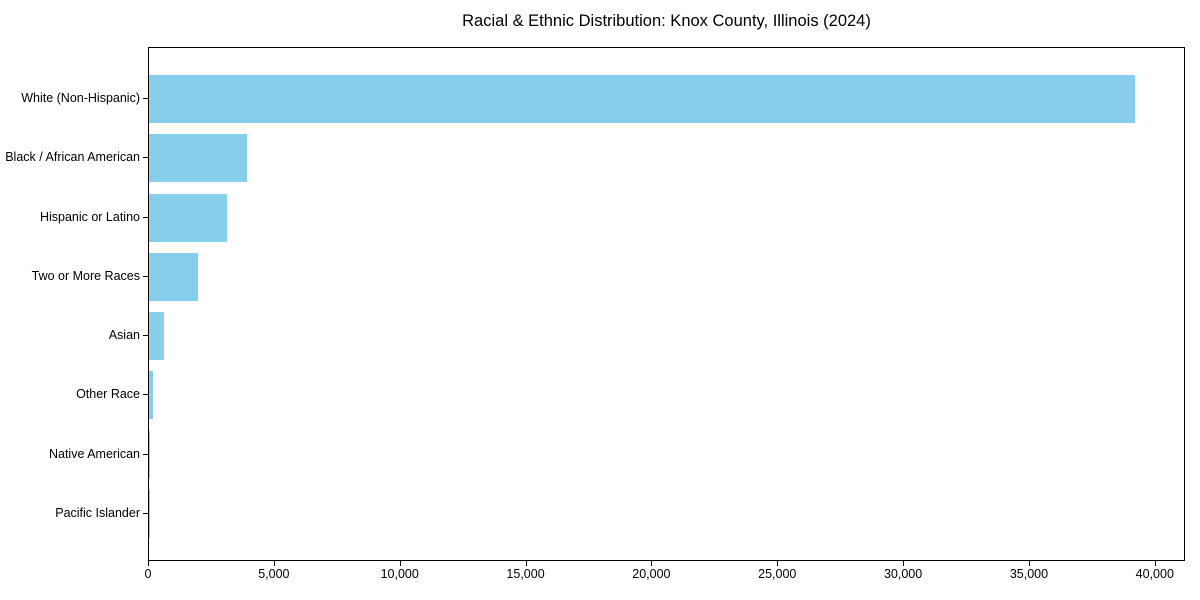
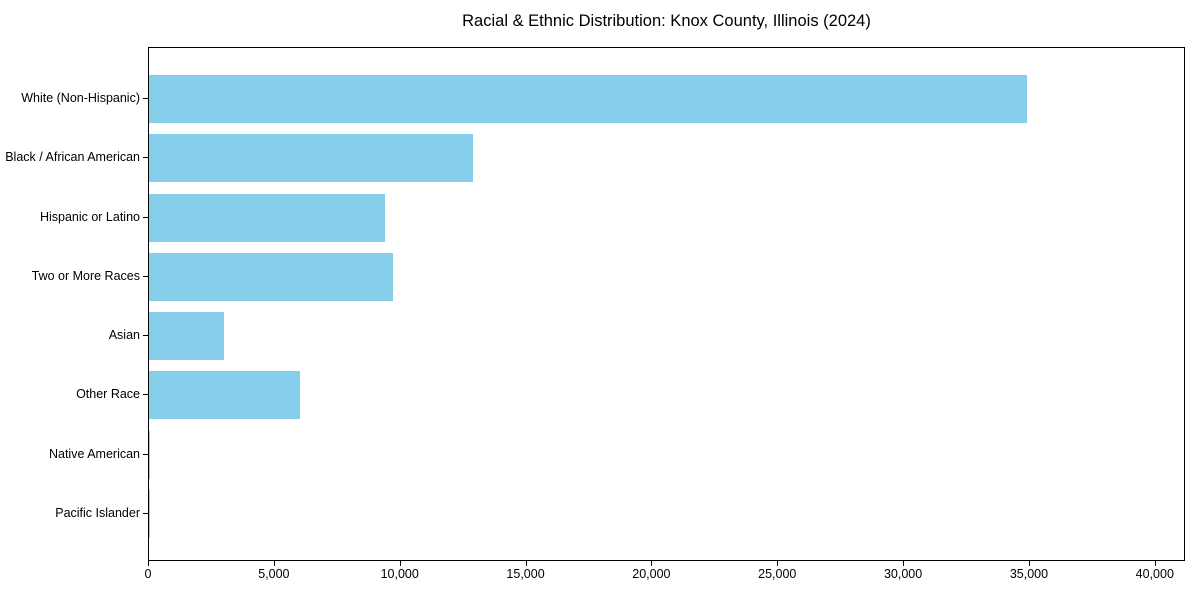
White (Non-Hispanic): 39200 -> 34900
Black / African American: 3900 -> 12900
Hispanic or Latino: 3100 -> 9400
Two or More Races: 2000 -> 9700
Asian: 600 -> 3000
Other Race: 200 -> 6000
